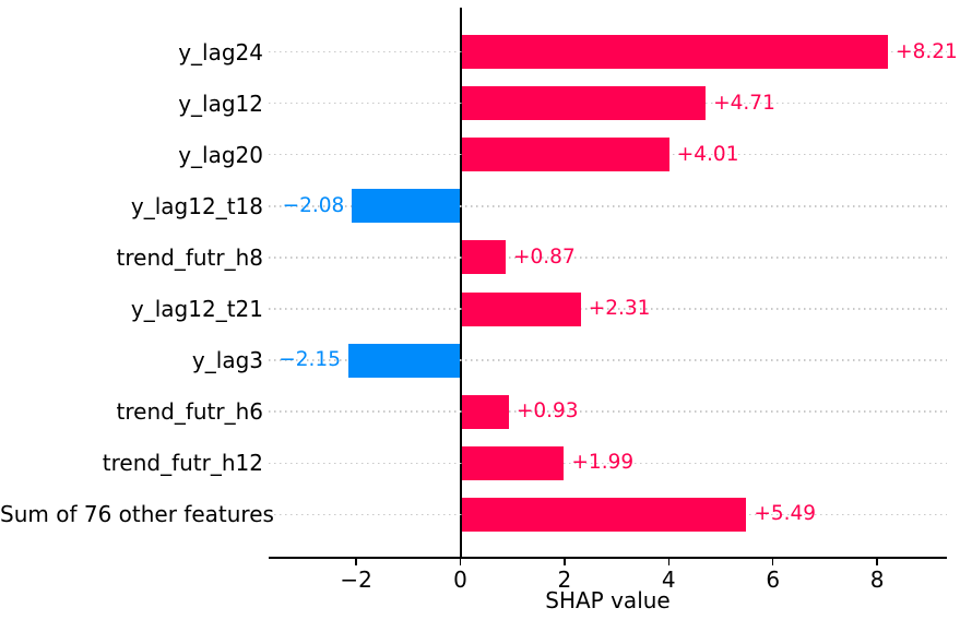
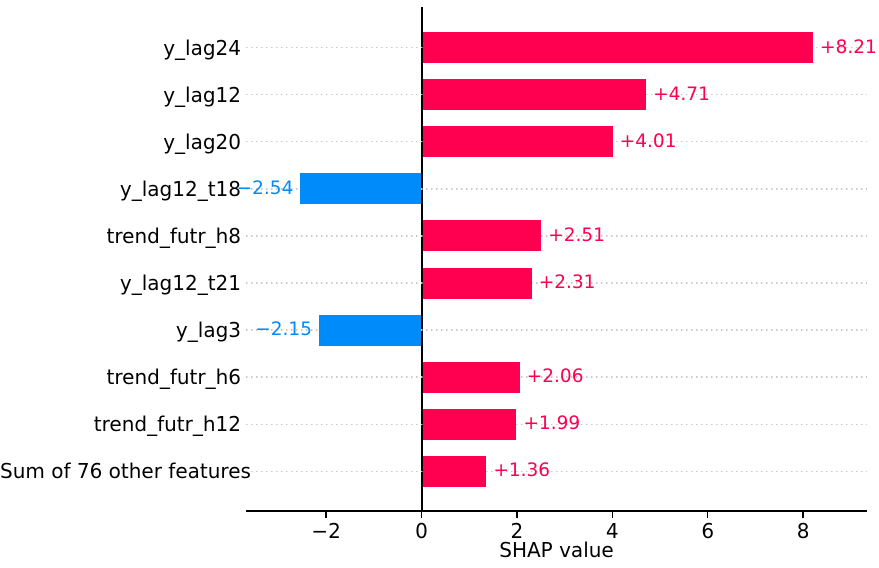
y_lag12_t18: −2.08 -> −2.54
trend_futr_h8: +0.87 -> +2.51
trend_futr_h6: +0.93 -> +2.06
Sum of 76 other features: +5.49 -> +1.36
